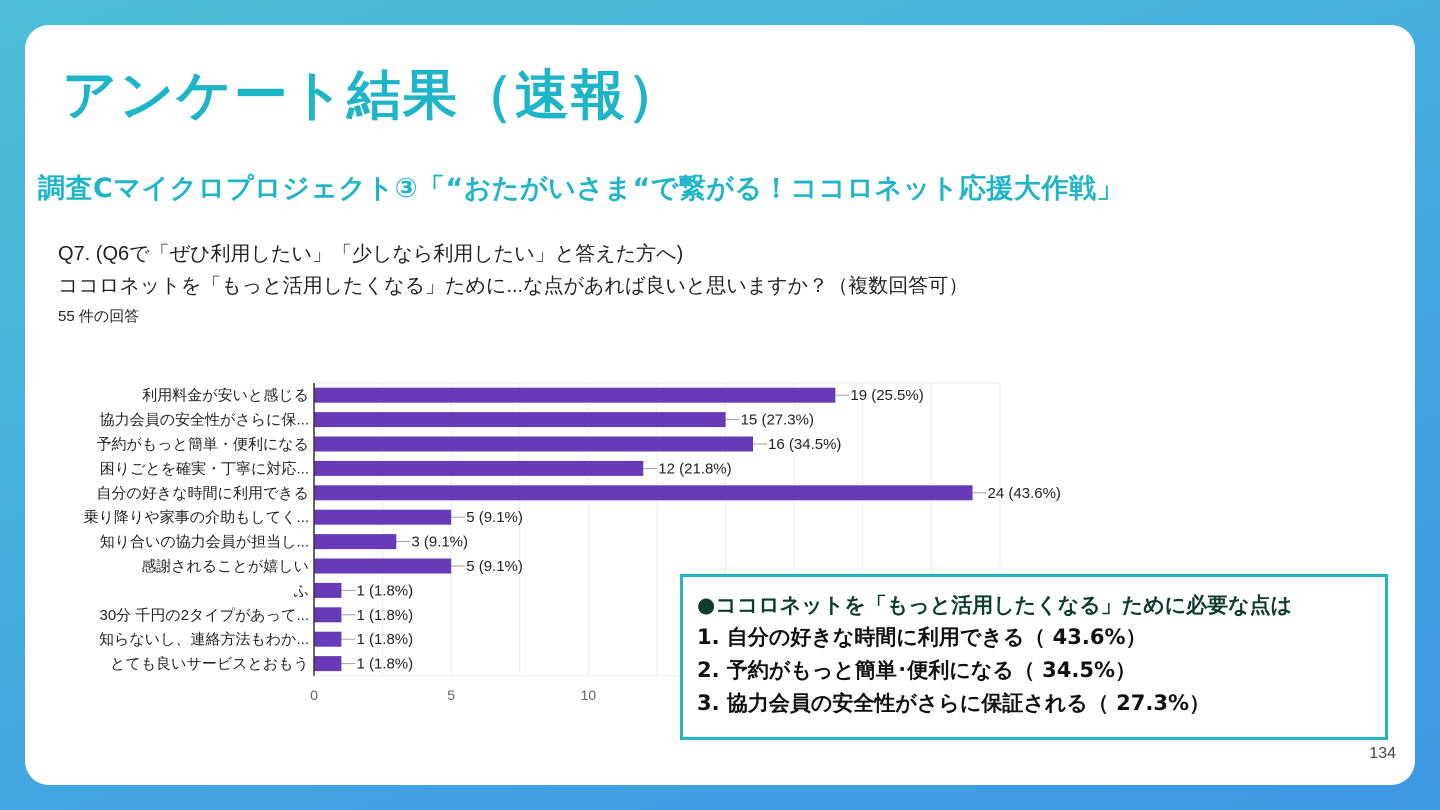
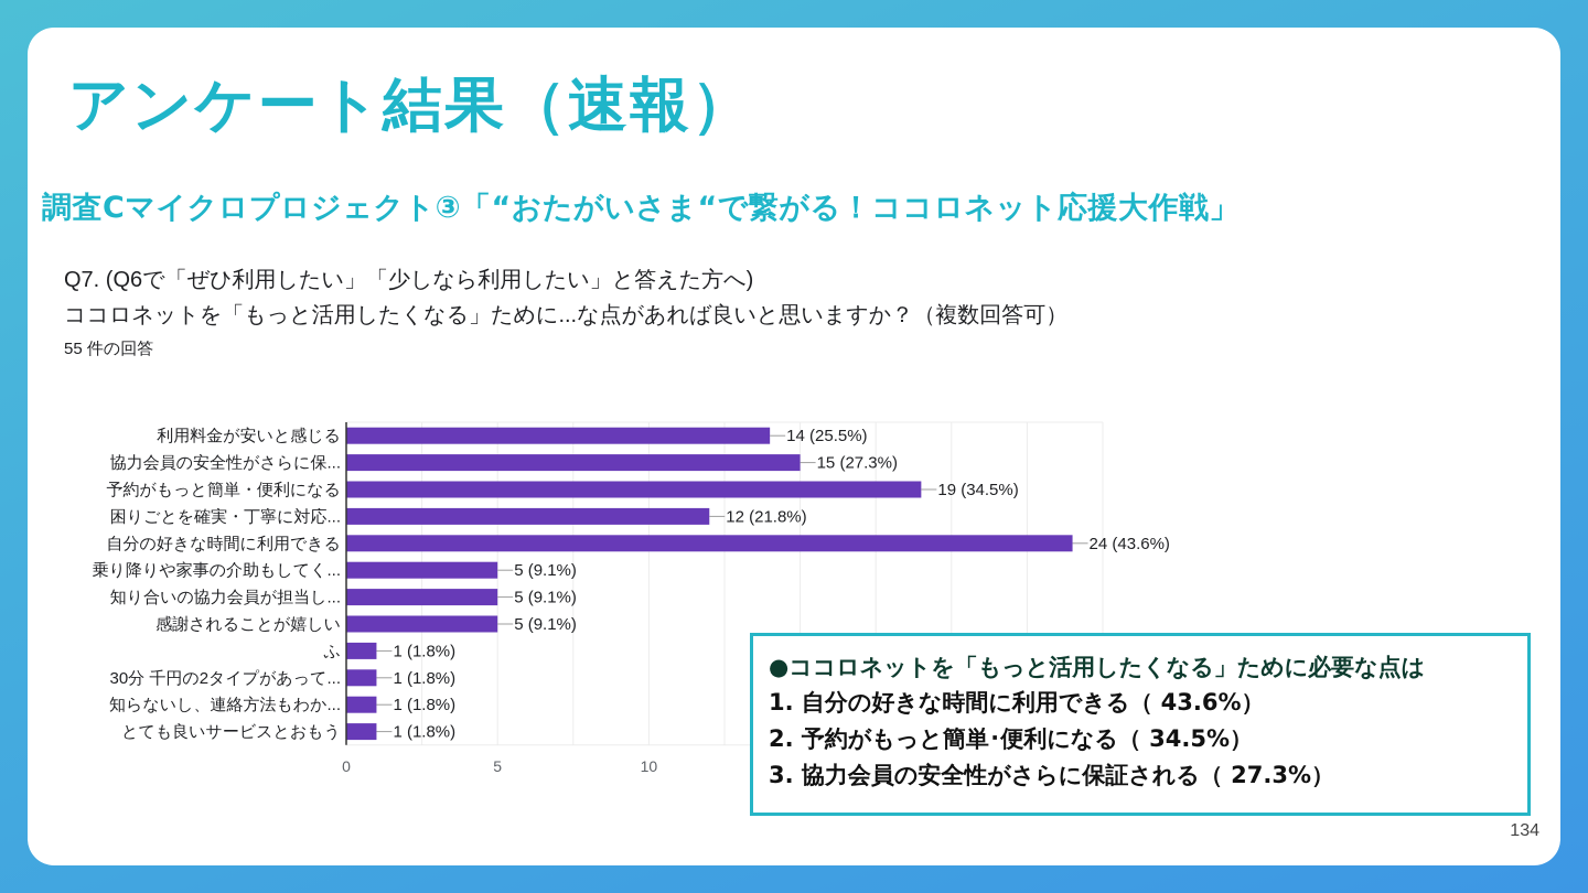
利用料金が安いと感じる: 19 -> 14
予約がもっと簡単・便利になる: 16 -> 19
知り合いの協力会員が担当し...: 3 -> 5
